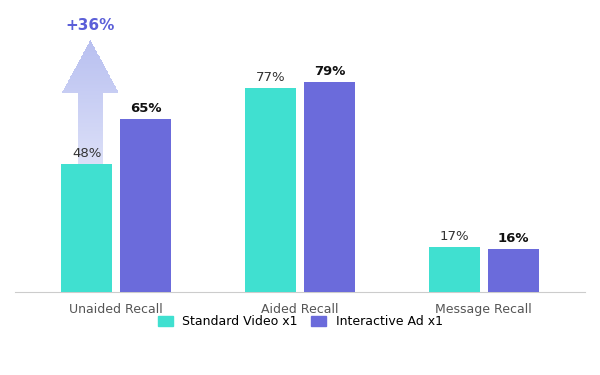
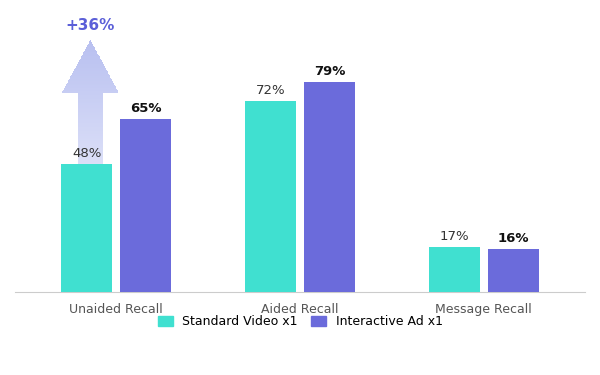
Standard Video x1/Aided Recall: 77% -> 72%
